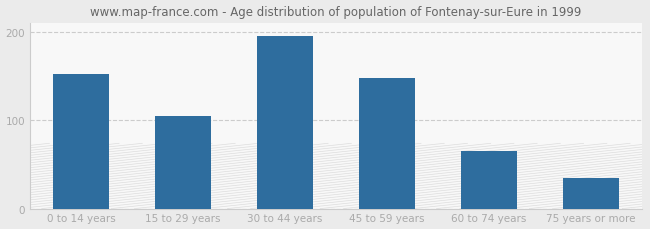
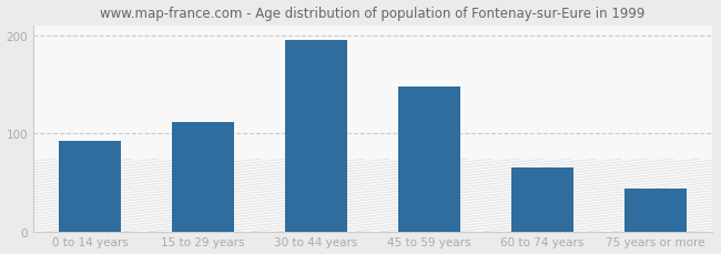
0 to 14 years: 152 -> 92
15 to 29 years: 105 -> 112
75 years or more: 35 -> 44
